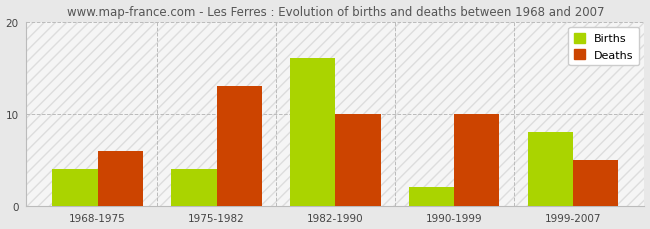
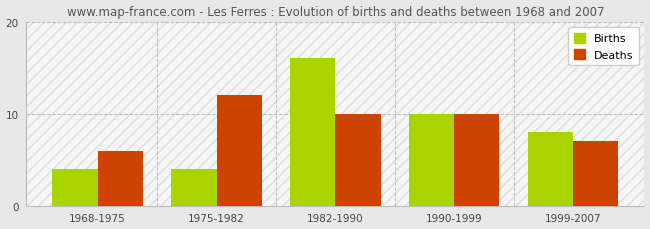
Deaths/1975-1982: 13 -> 12
Births/1990-1999: 2 -> 10
Deaths/1999-2007: 5 -> 7
